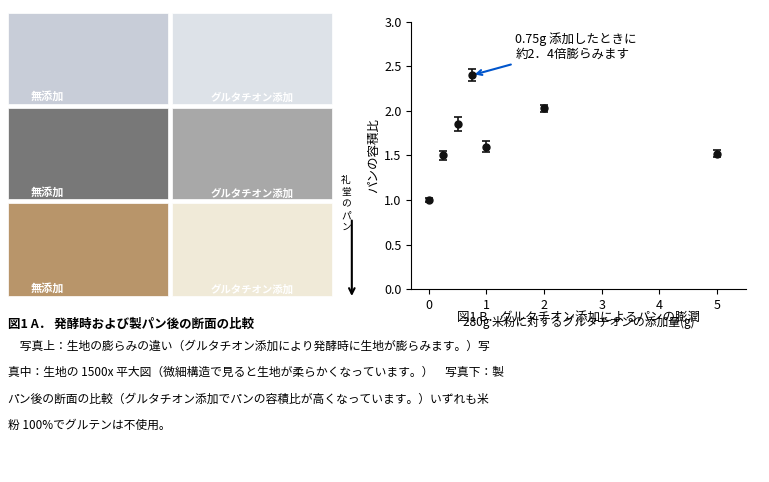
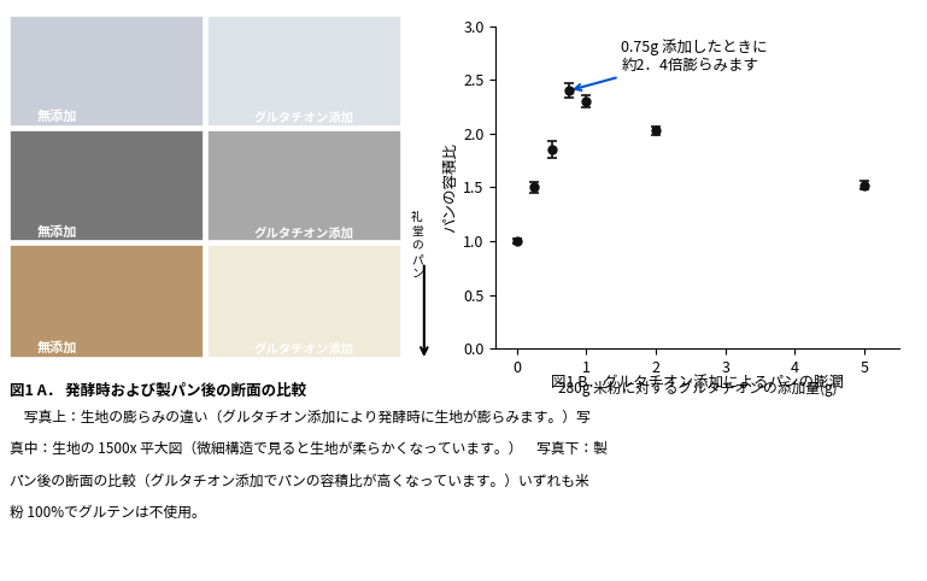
1: 1.60 -> 2.30
